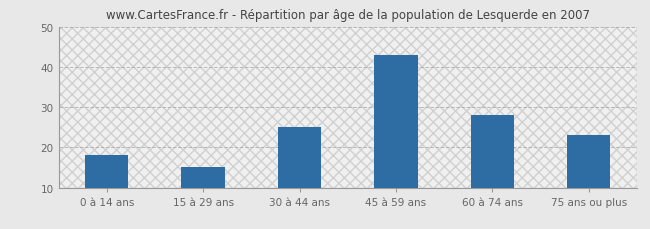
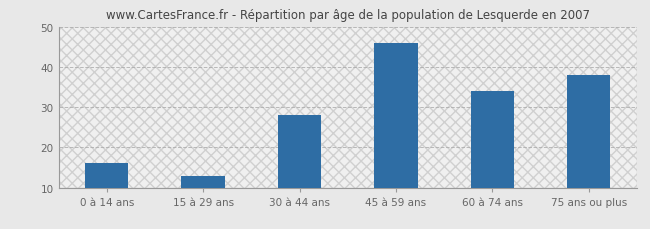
0 à 14 ans: 18 -> 16
15 à 29 ans: 15 -> 13
30 à 44 ans: 25 -> 28
45 à 59 ans: 43 -> 46
60 à 74 ans: 28 -> 34
75 ans ou plus: 23 -> 38
